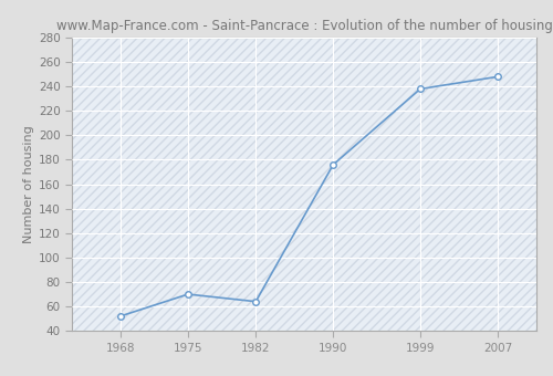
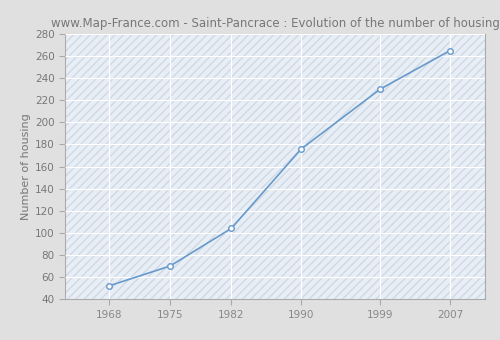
1982: 64 -> 104
1999: 238 -> 230
2007: 248 -> 265
